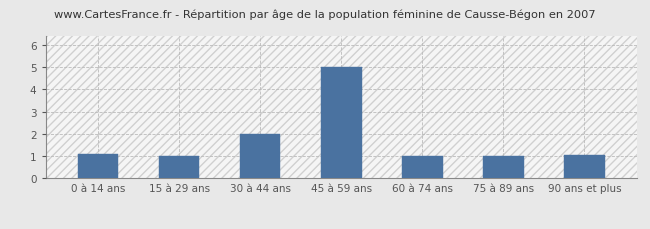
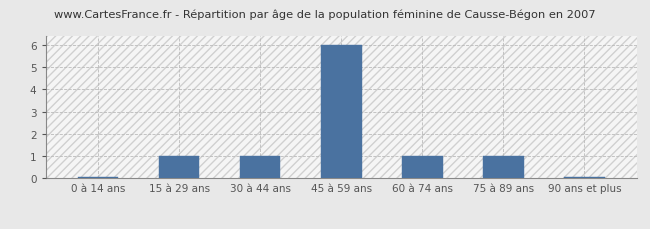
0 à 14 ans: 1.10 -> 0.05
30 à 44 ans: 2.00 -> 1.00
45 à 59 ans: 5.00 -> 6.00
90 ans et plus: 1.05 -> 0.05
